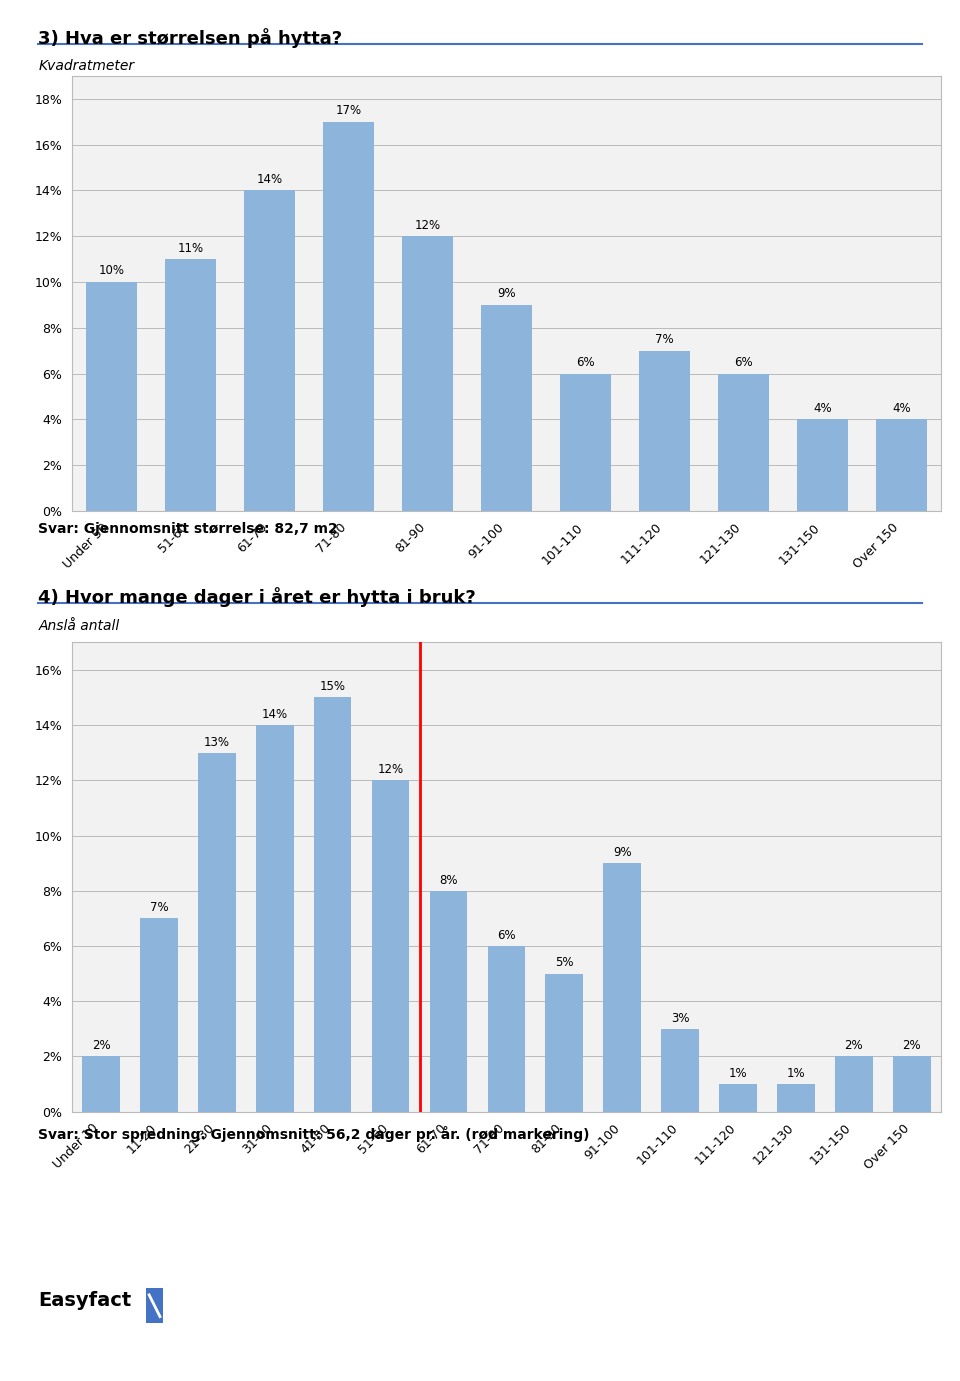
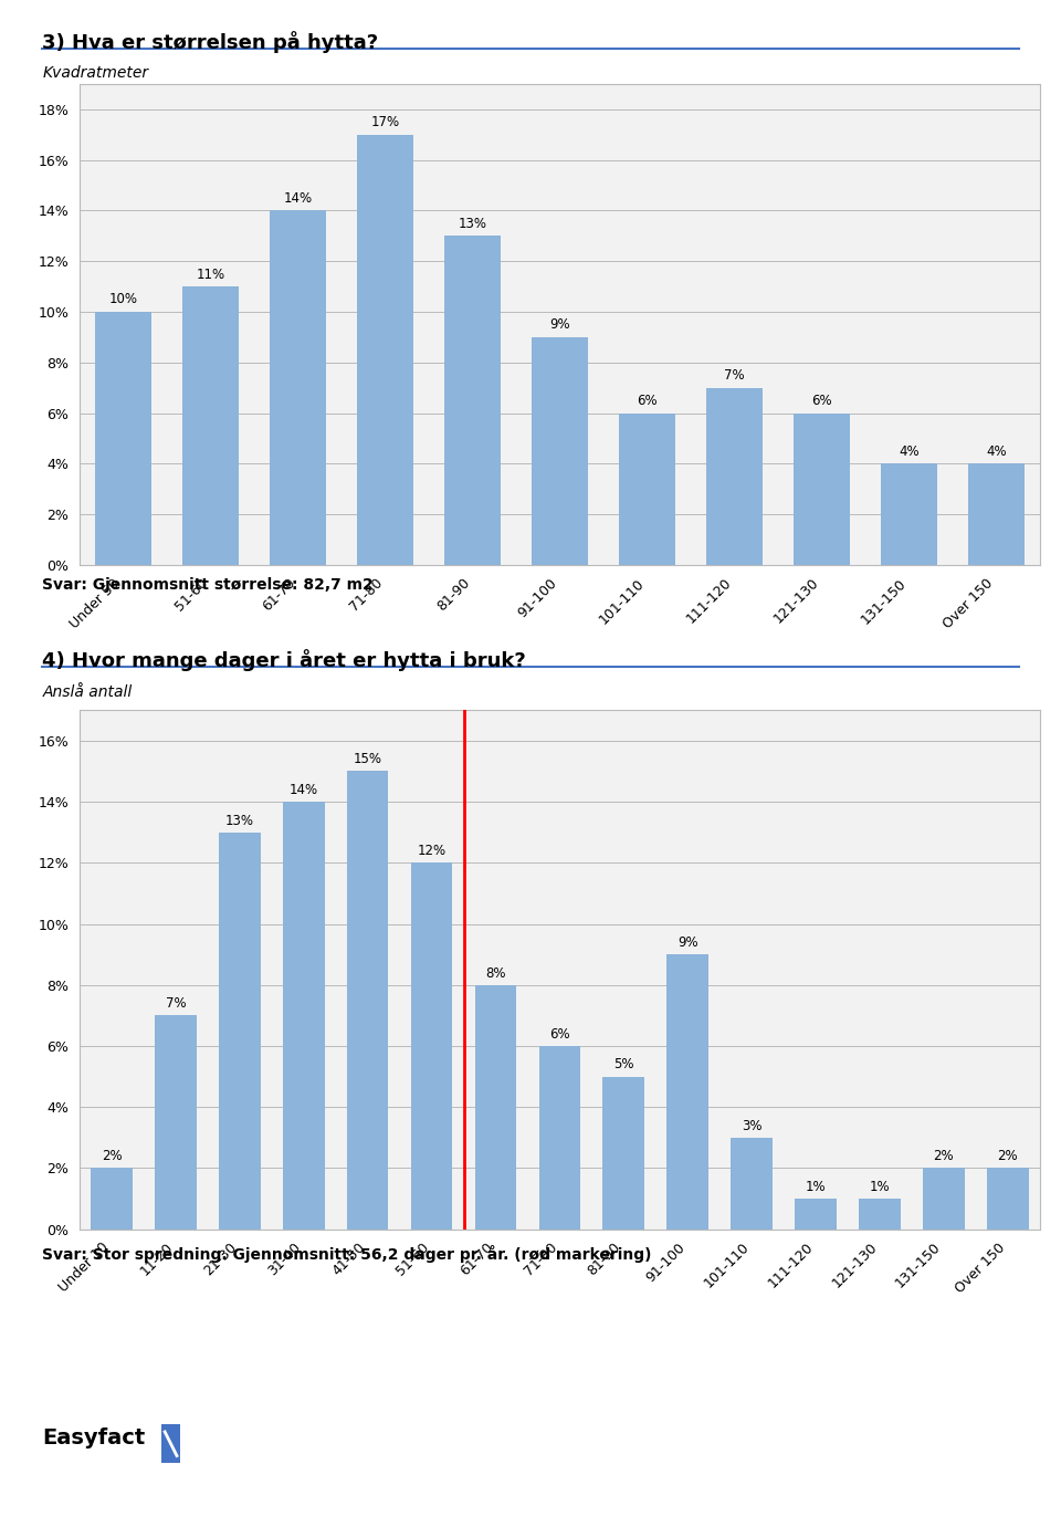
81-90: 12% -> 13%
